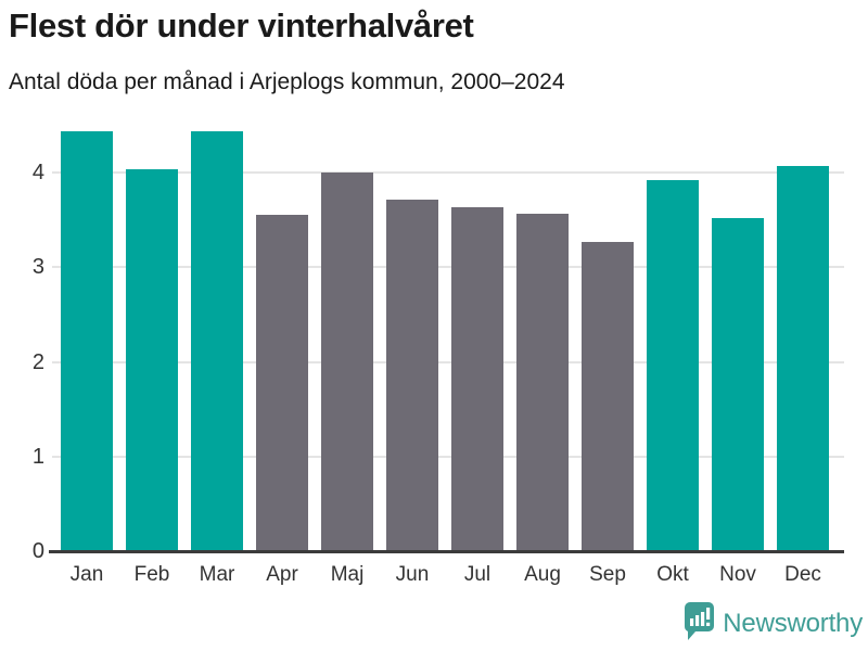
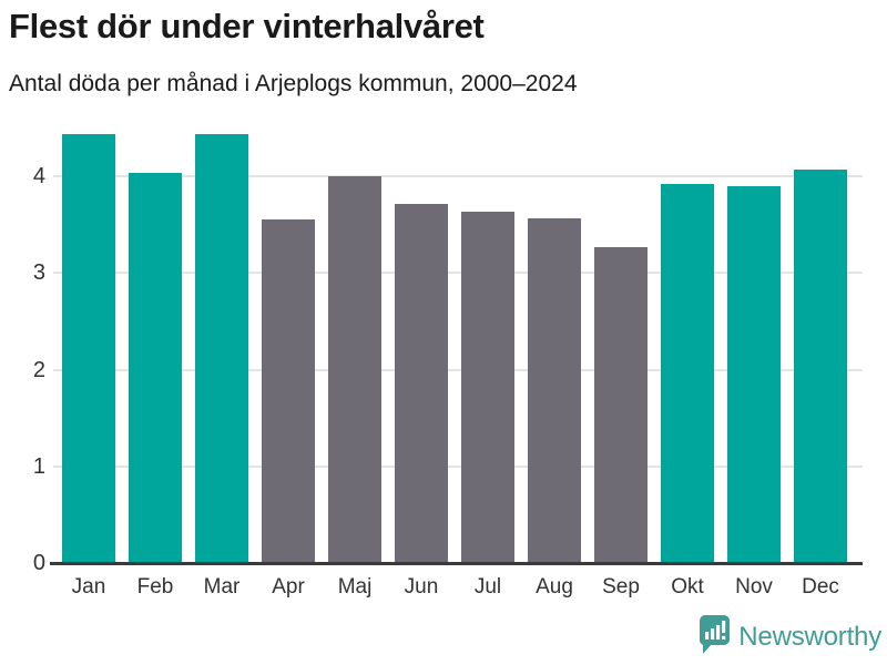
Nov: 3.5 -> 3.9
